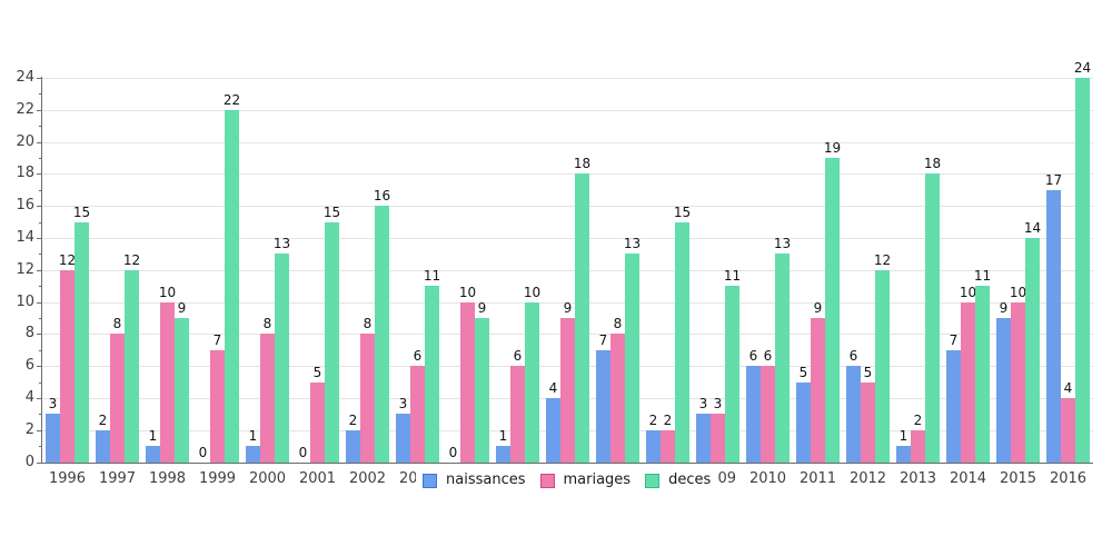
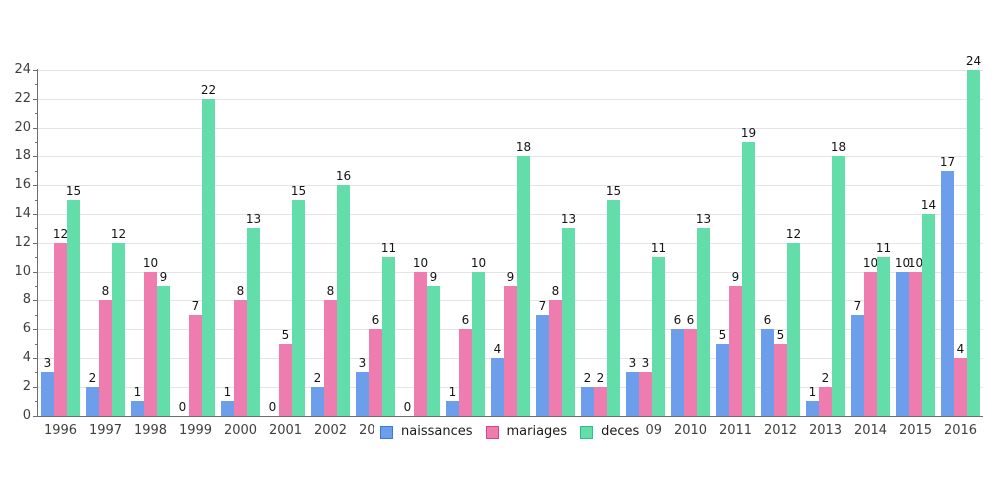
naissances/2015: 9 -> 10
